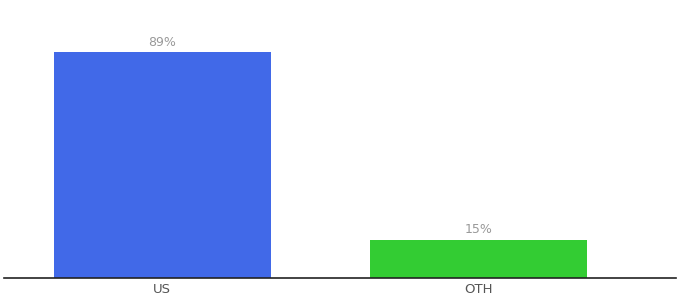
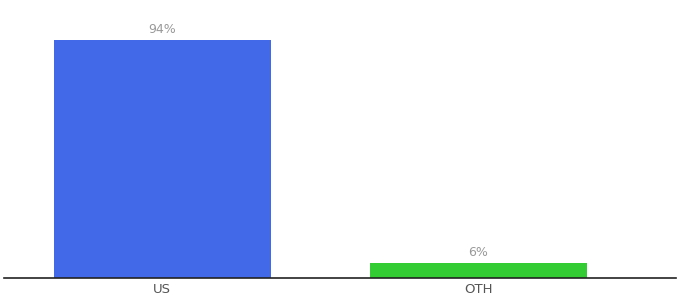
US: 89% -> 94%
OTH: 15% -> 6%
